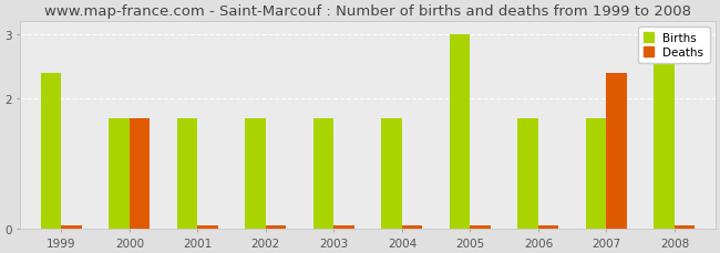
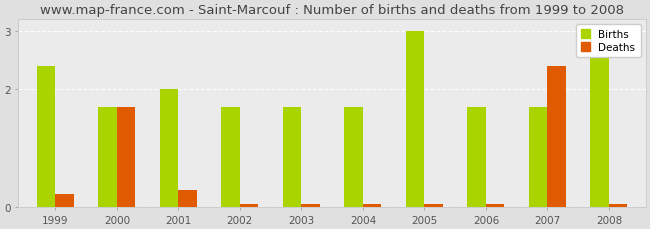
Deaths/1999: 0.05 -> 0.22
Births/2001: 1.7 -> 2.0
Deaths/2001: 0.05 -> 0.30
